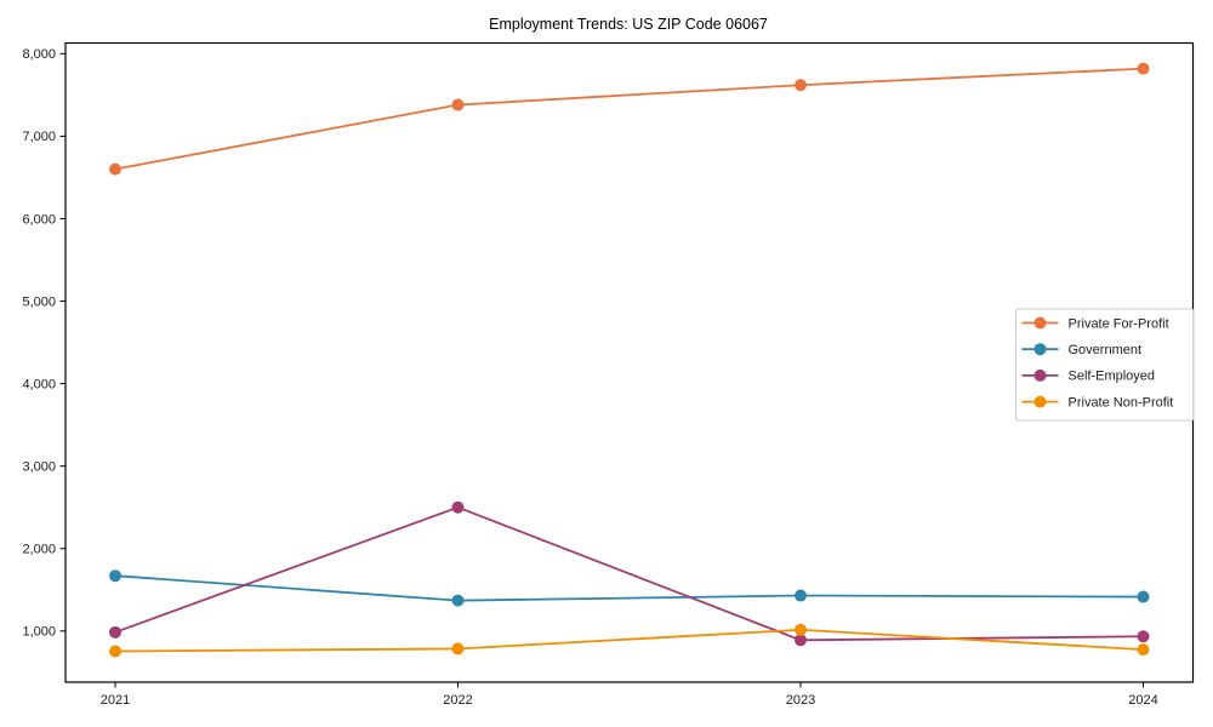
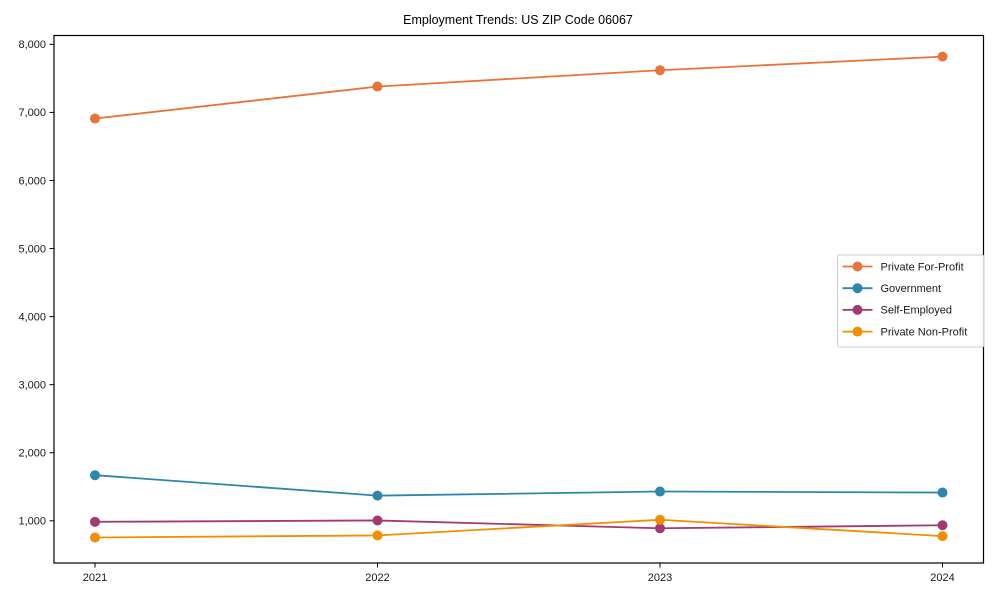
Private For-Profit/2021: 6600 -> 6900
Self-Employed/2022: 2500 -> 1000
